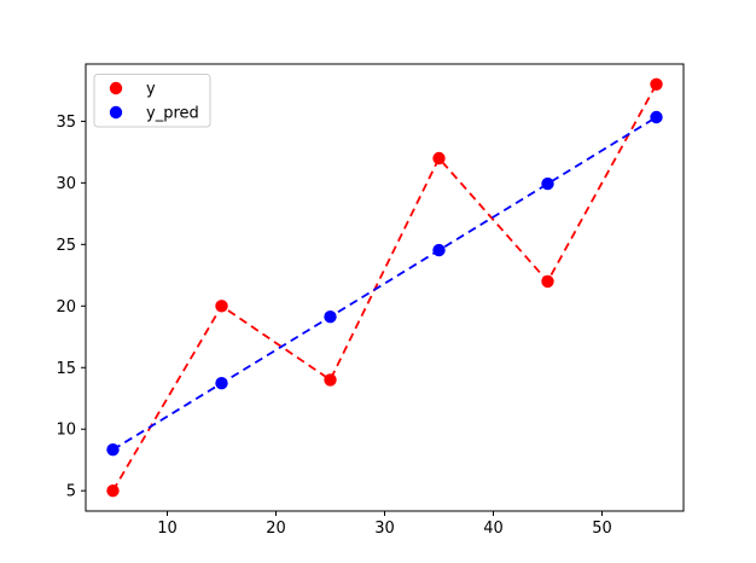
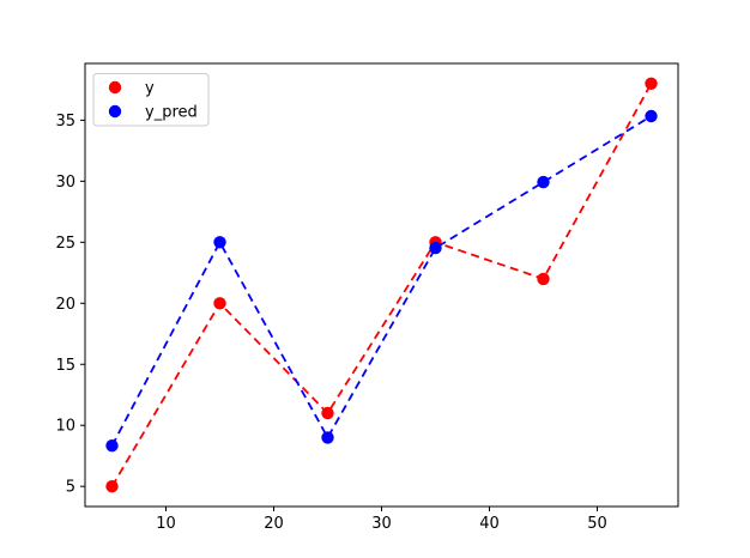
y_pred/15: 14 -> 25
y/25: 14 -> 11
y_pred/25: 19 -> 9
y/35: 32 -> 25
